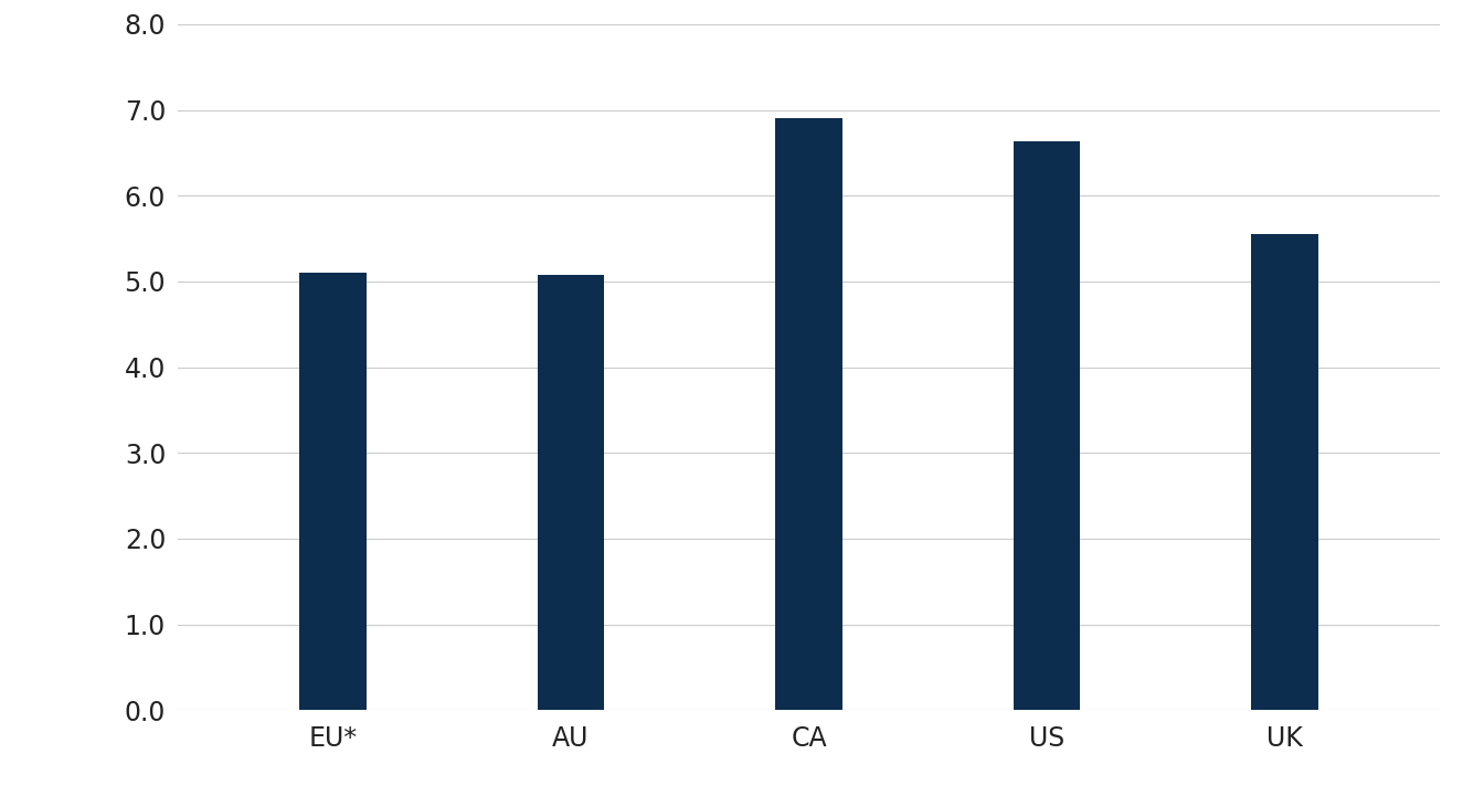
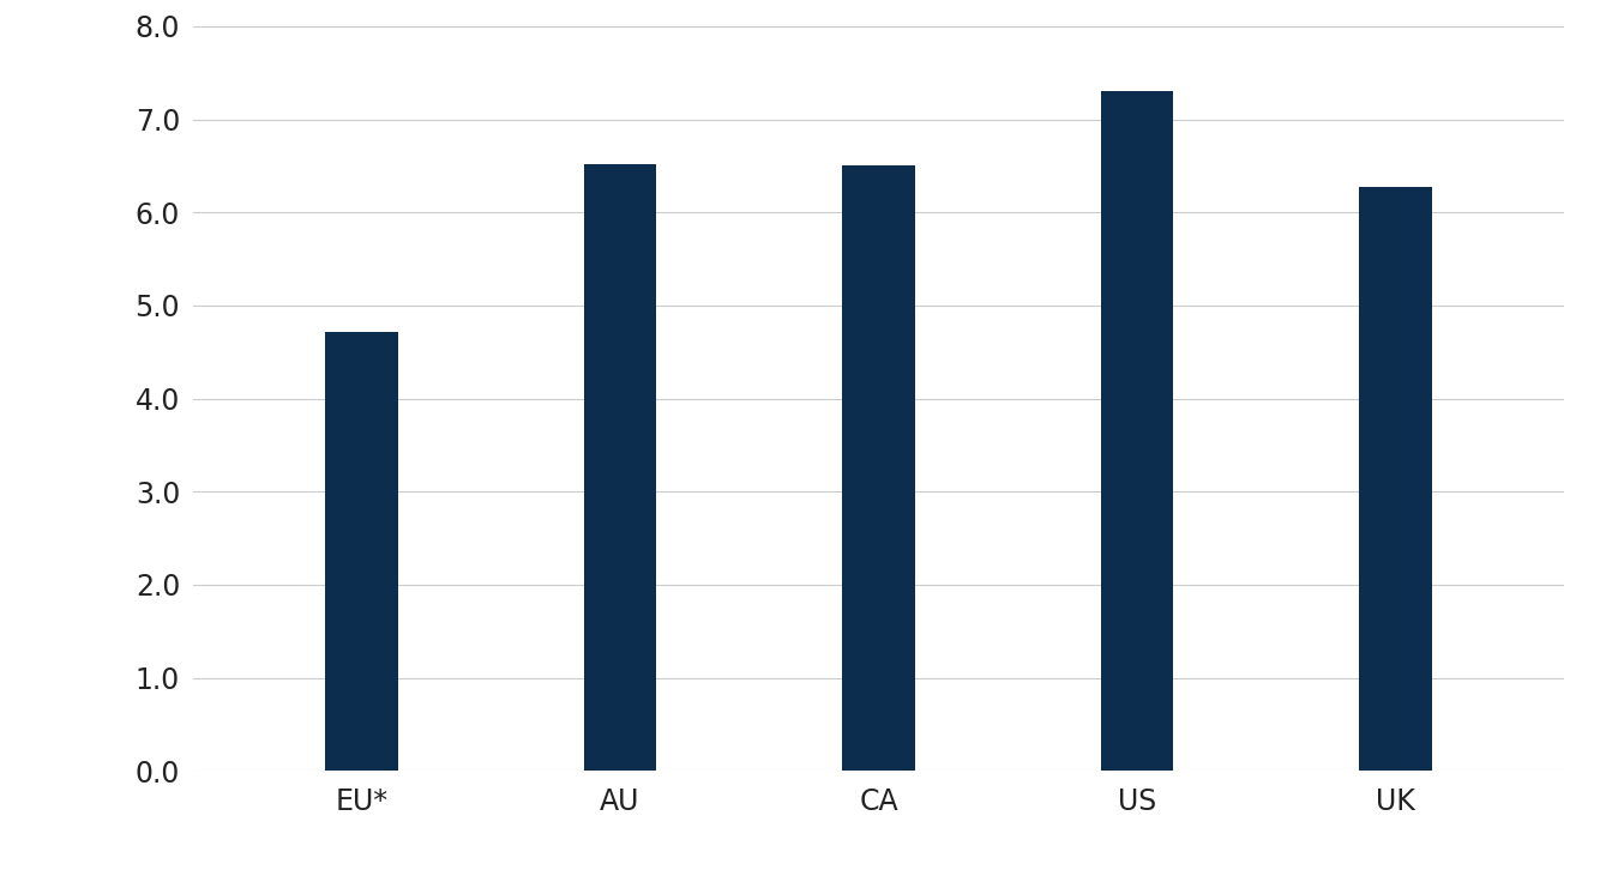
EU*: 5.10 -> 4.72
AU: 5.08 -> 6.52
CA: 6.90 -> 6.50
US: 6.63 -> 7.30
UK: 5.55 -> 6.28
